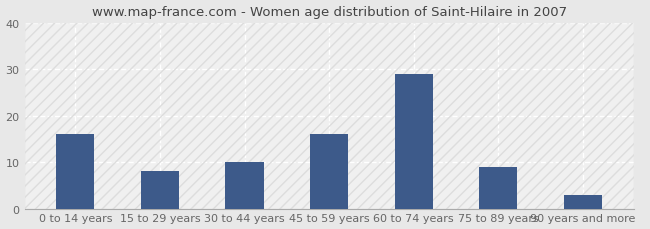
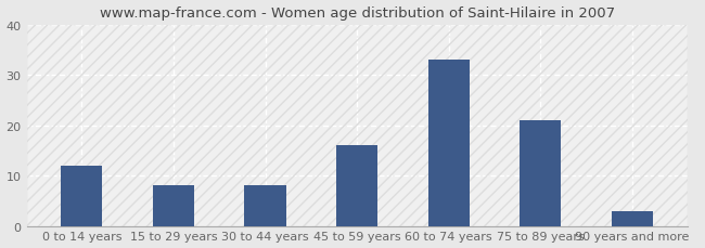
0 to 14 years: 16 -> 12
30 to 44 years: 10 -> 8
60 to 74 years: 29 -> 33
75 to 89 years: 9 -> 21
